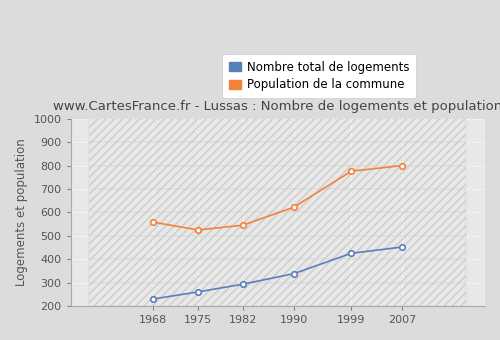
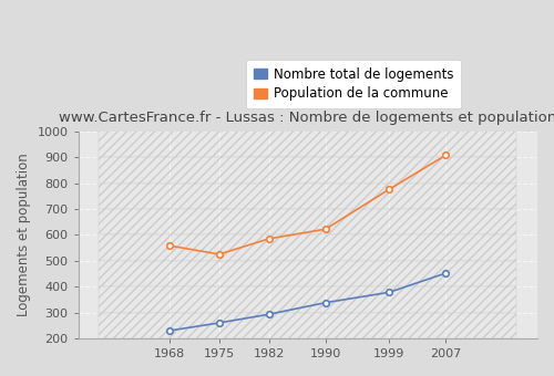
Population de la commune/1982: 545 -> 585
Nombre total de logements/1999: 425 -> 378
Population de la commune/2007: 800 -> 908
